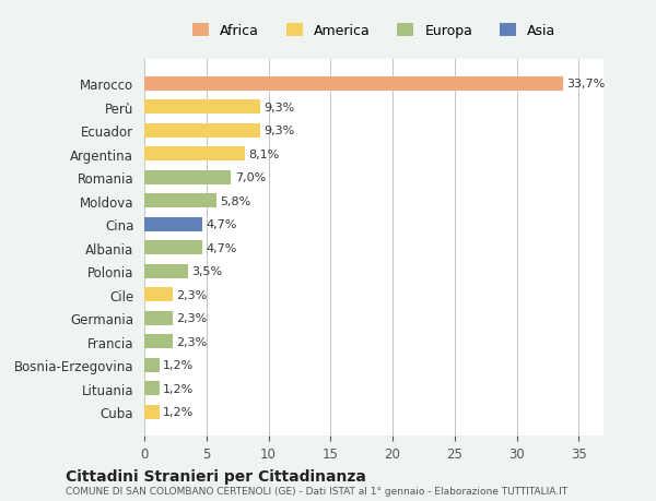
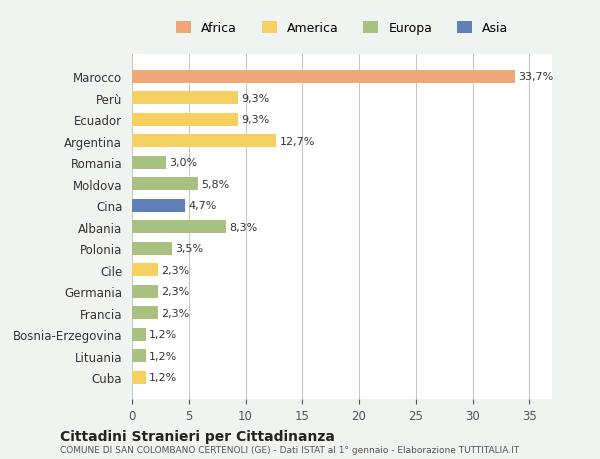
Argentina: 8,1% -> 12,7%
Romania: 7,0% -> 3,0%
Albania: 4,7% -> 8,3%
